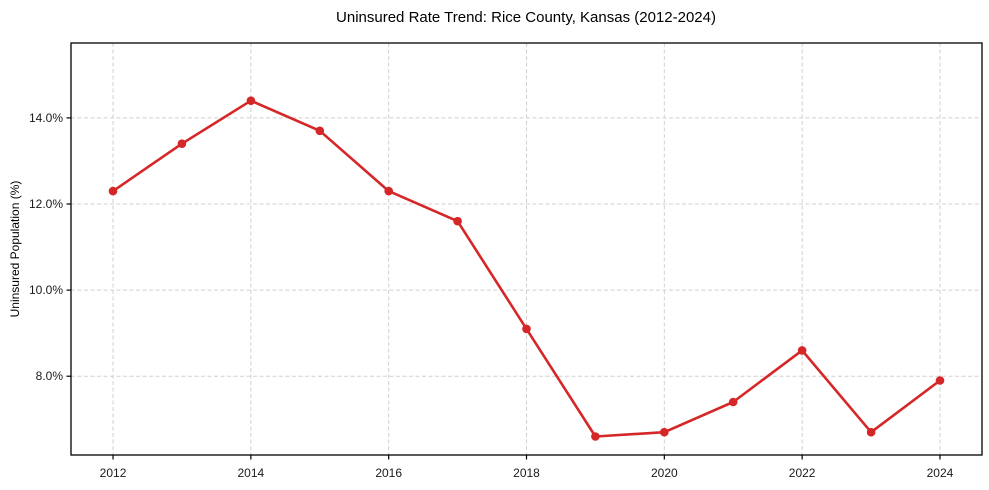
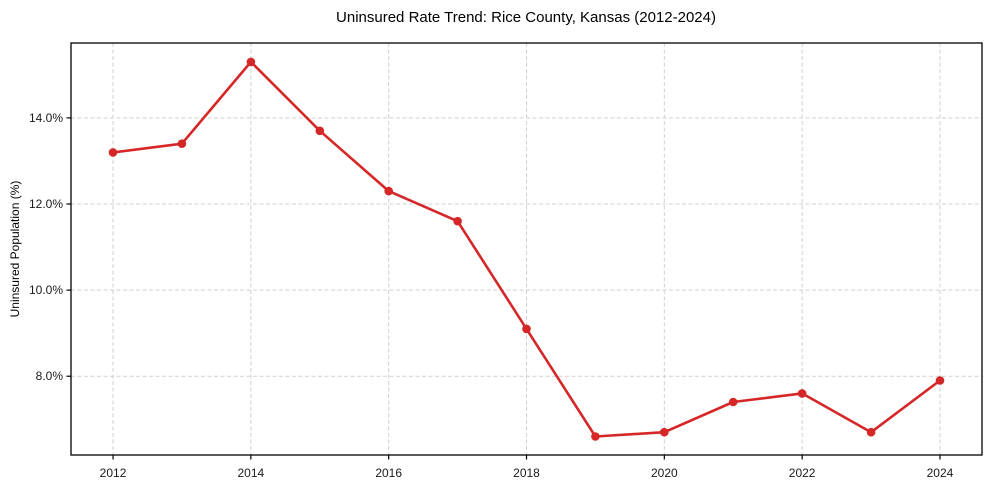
2012: 12.3% -> 13.2%
2014: 14.4% -> 15.3%
2022: 8.6% -> 7.6%
